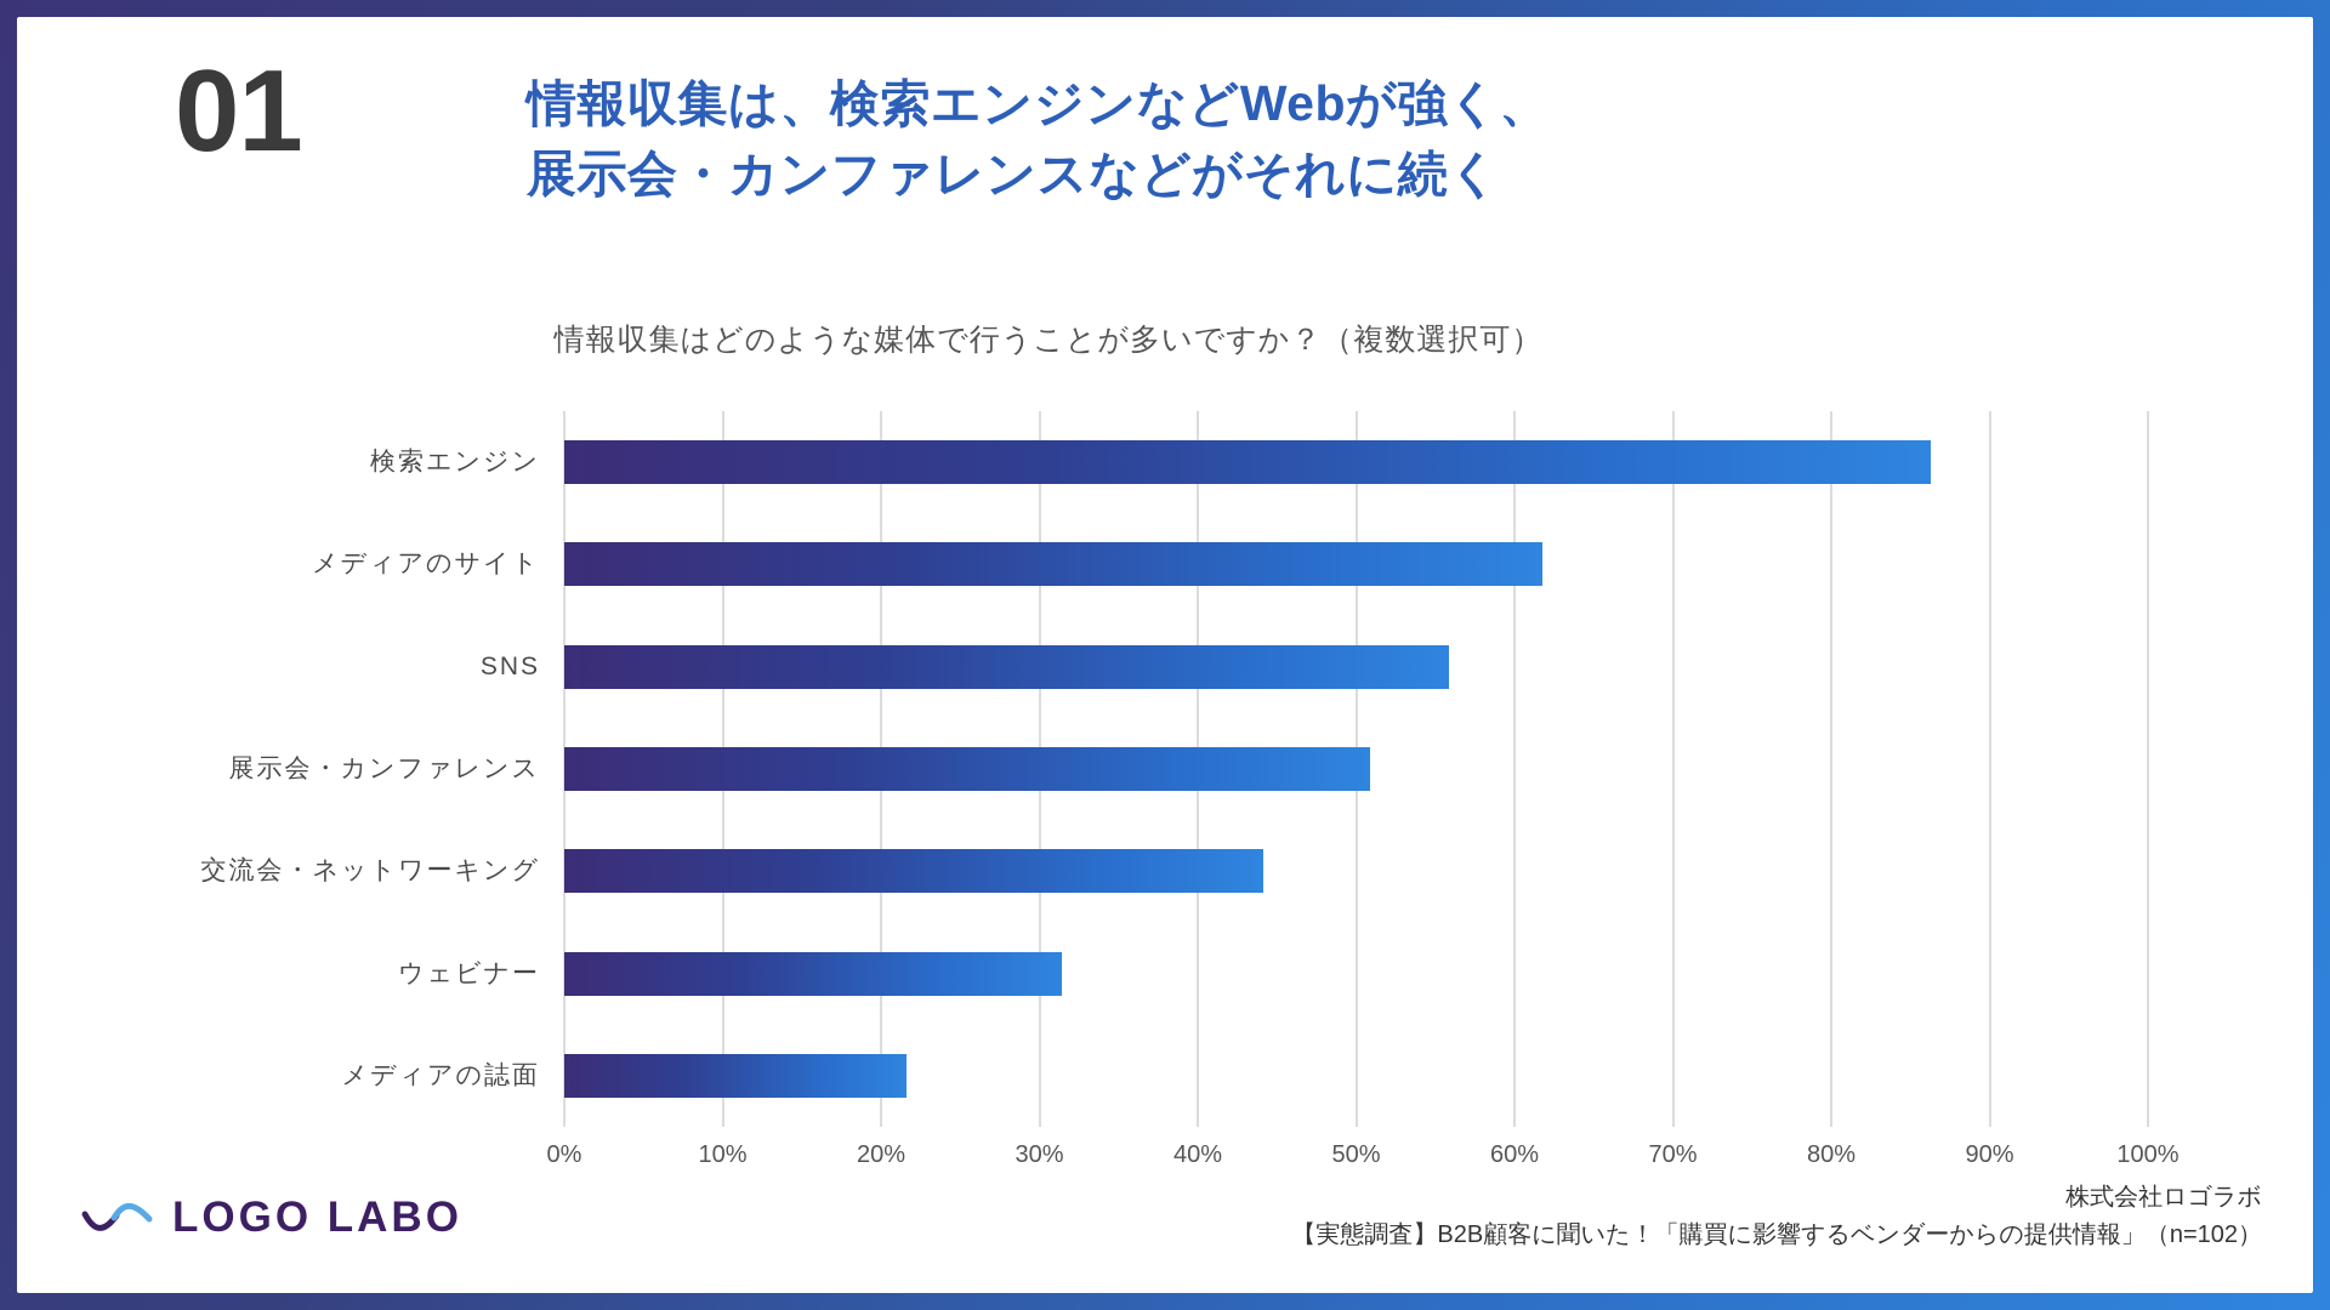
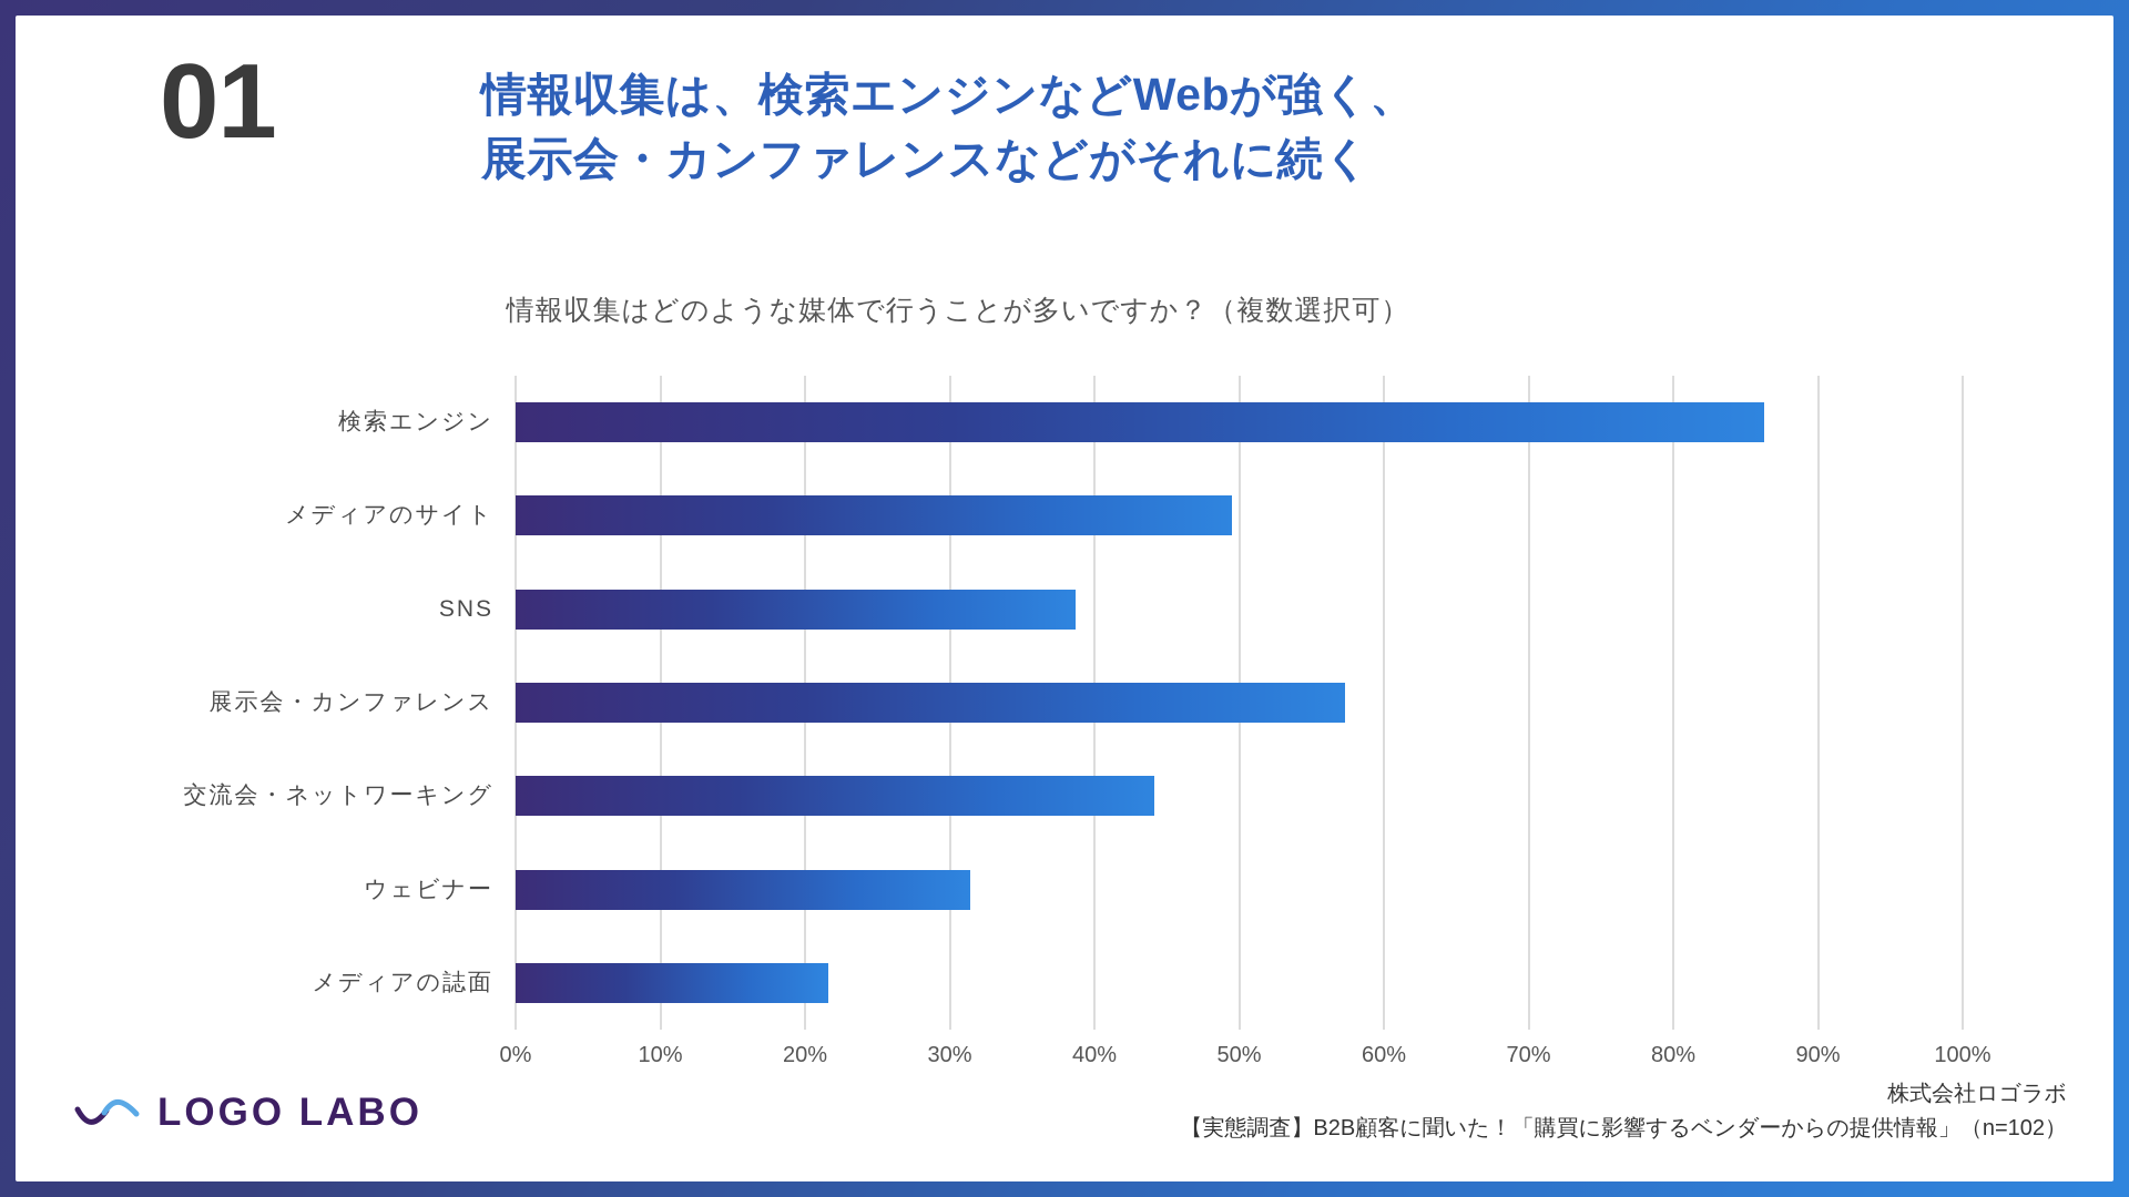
メディアのサイト: 61.8% -> 49.5%
SNS: 55.9% -> 38.7%
展示会・カンファレンス: 50.9% -> 57.3%
